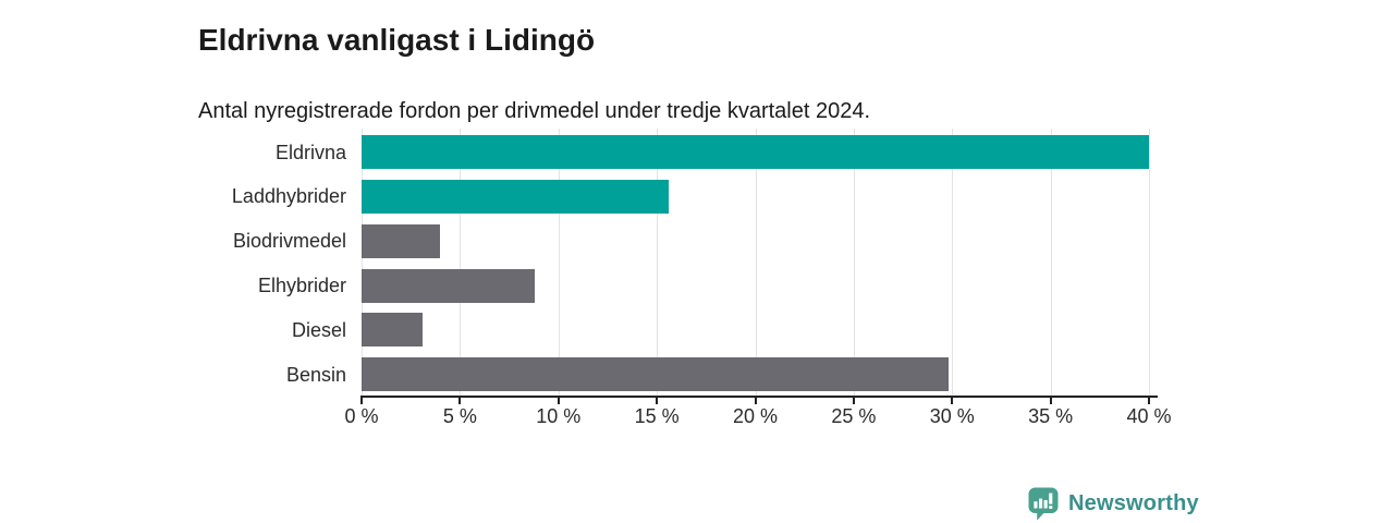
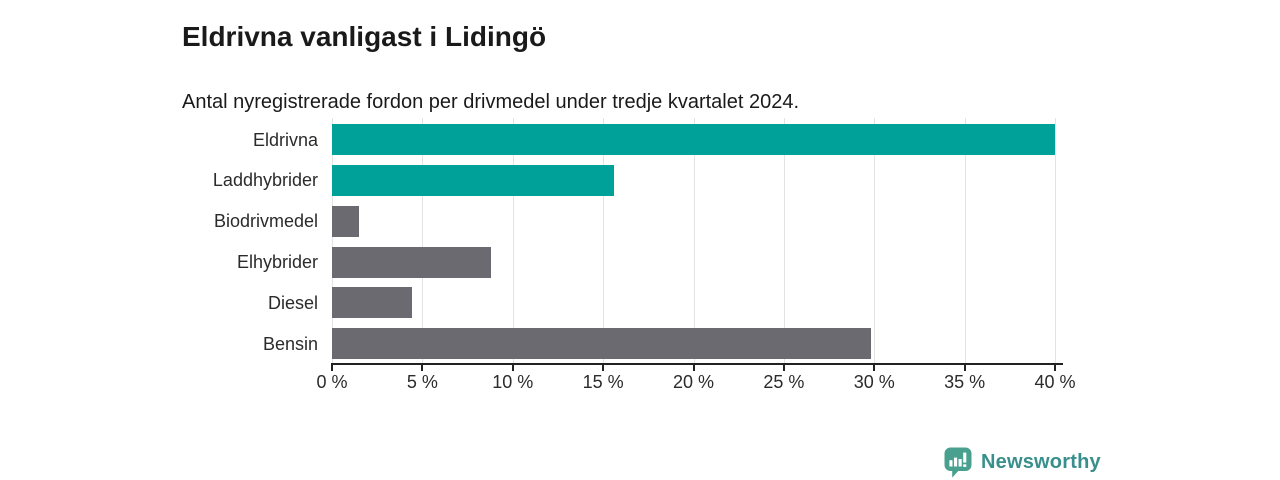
Biodrivmedel: 4.0% -> 1.5%
Diesel: 3.1% -> 4.4%
